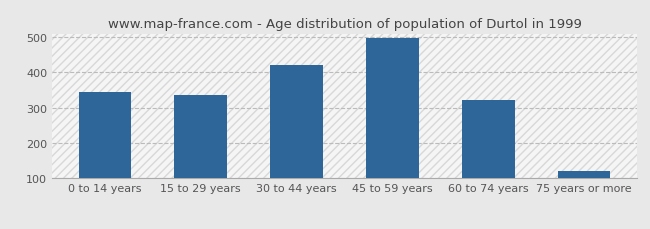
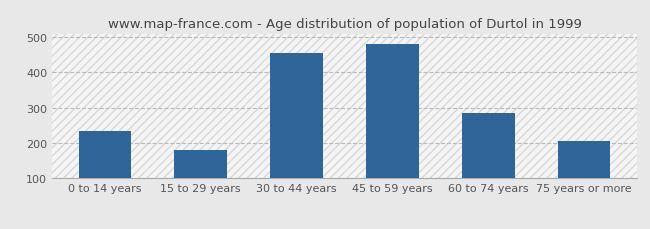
0 to 14 years: 345 -> 235
15 to 29 years: 335 -> 180
30 to 44 years: 420 -> 455
45 to 59 years: 498 -> 480
60 to 74 years: 323 -> 285
75 years or more: 120 -> 205
